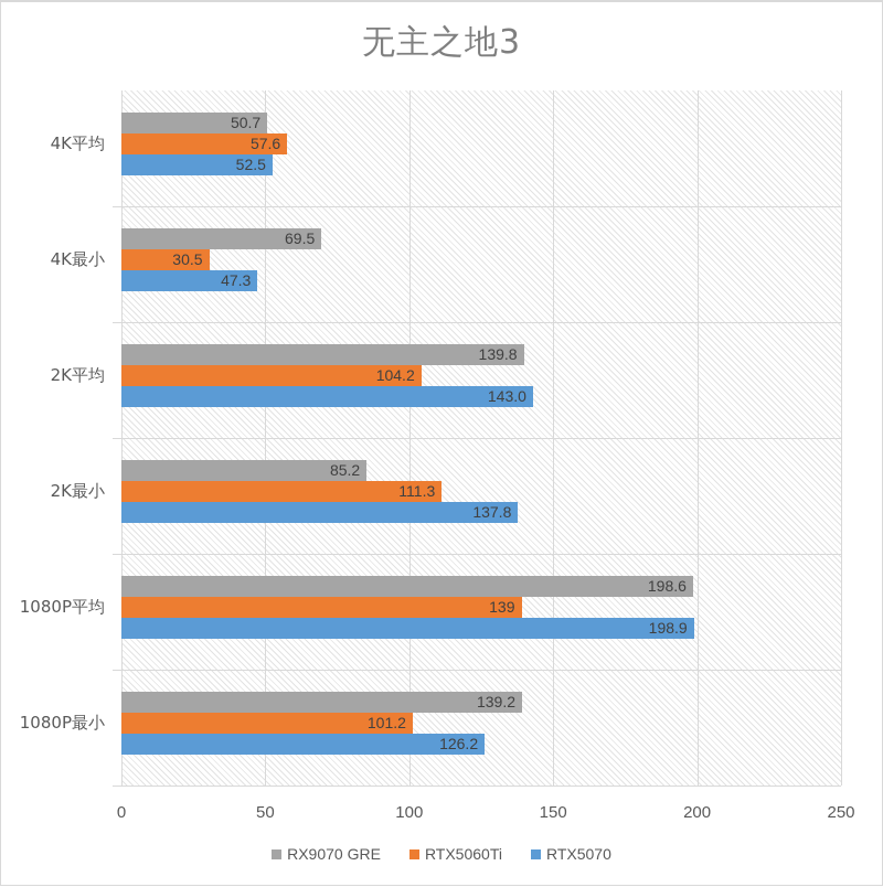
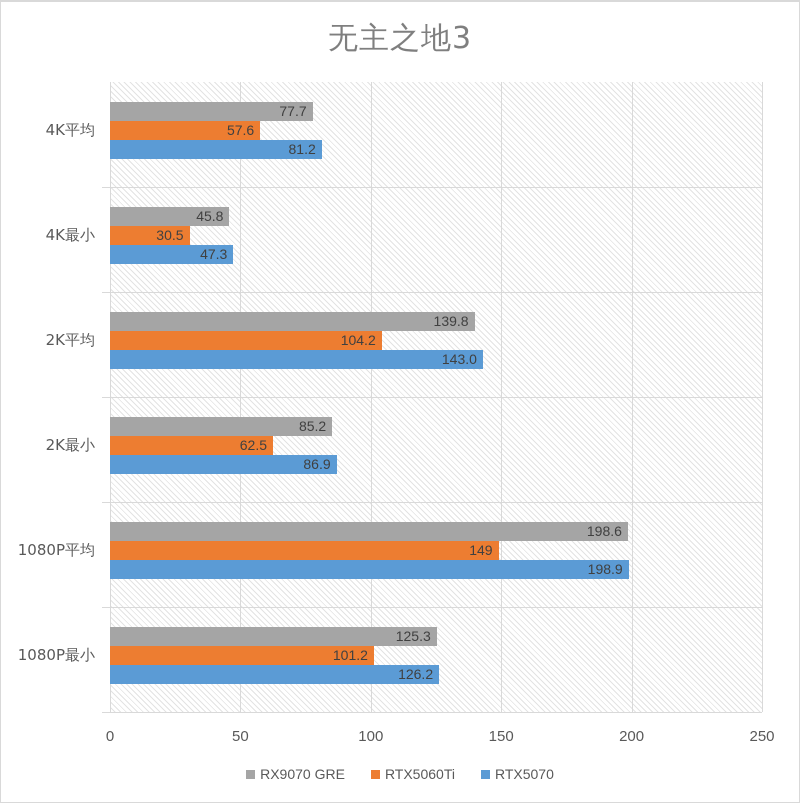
RX9070 GRE/4K平均: 50.7 -> 77.7
RTX5070/4K平均: 52.5 -> 81.2
RX9070 GRE/4K最小: 69.5 -> 45.8
RTX5060Ti/2K最小: 111.3 -> 62.5
RTX5070/2K最小: 137.8 -> 86.9
RTX5060Ti/1080P平均: 139 -> 149
RX9070 GRE/1080P最小: 139.2 -> 125.3
